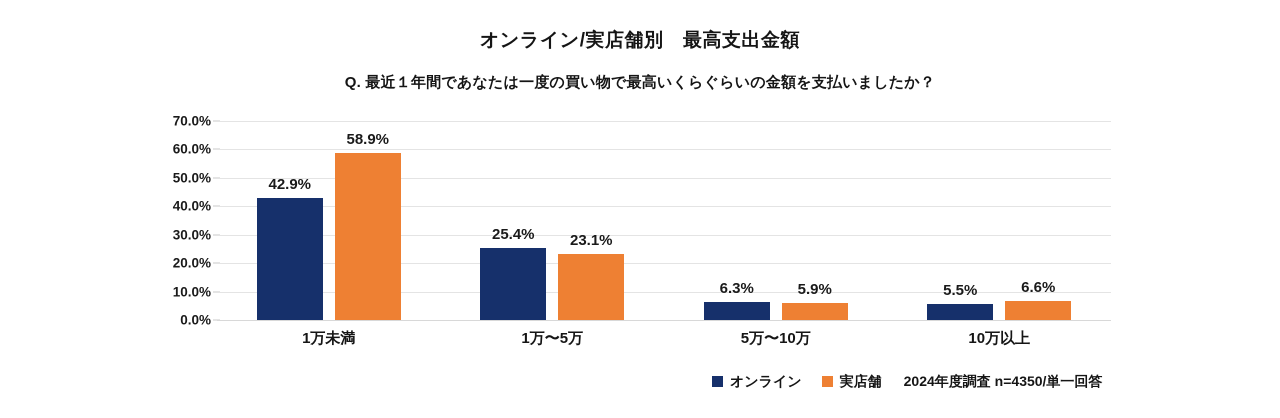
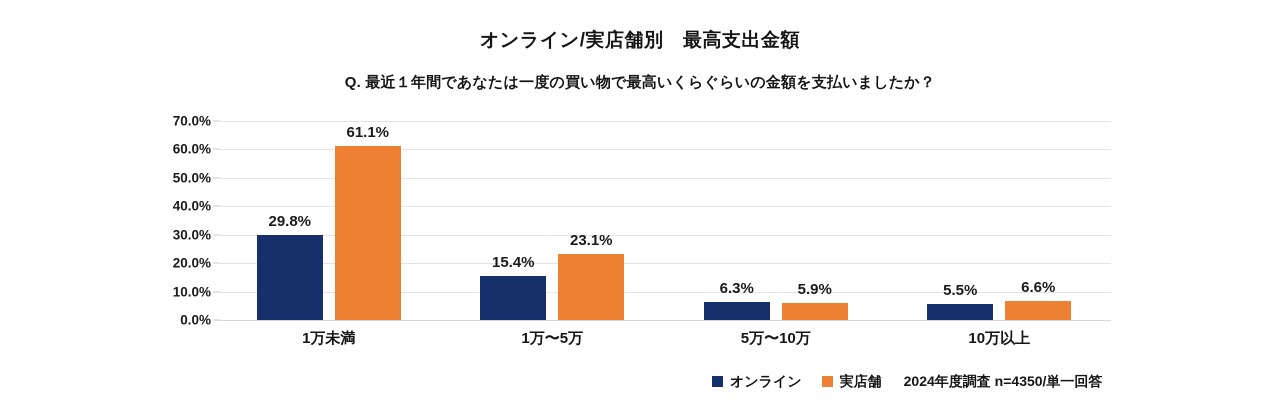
オンライン/1万未満: 42.9% -> 29.8%
実店舗/1万未満: 58.9% -> 61.1%
オンライン/1万〜5万: 25.4% -> 15.4%
